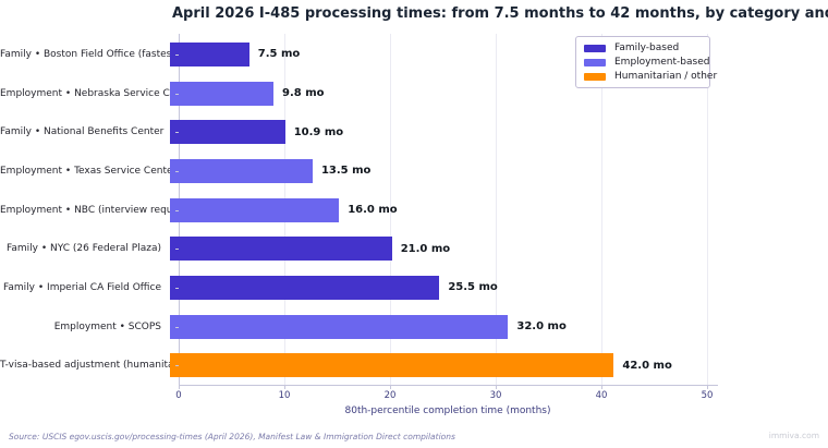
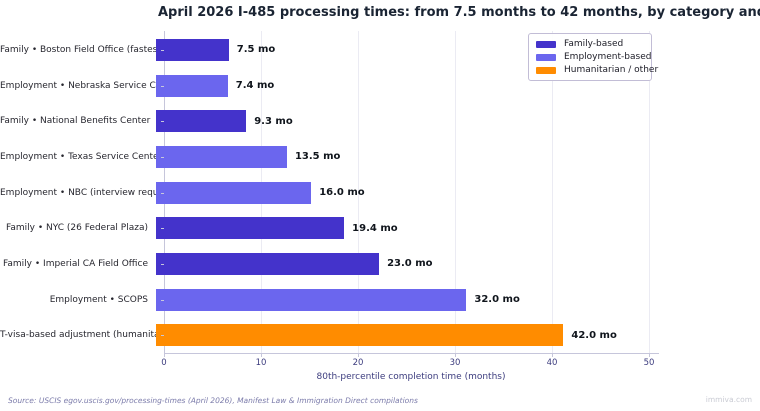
Employment • Nebraska Service Center: 9.8 -> 7.4
Family • National Benefits Center: 10.9 -> 9.3
Family • NYC (26 Federal Plaza): 21.0 -> 19.4
Family • Imperial CA Field Office: 25.5 -> 23.0
